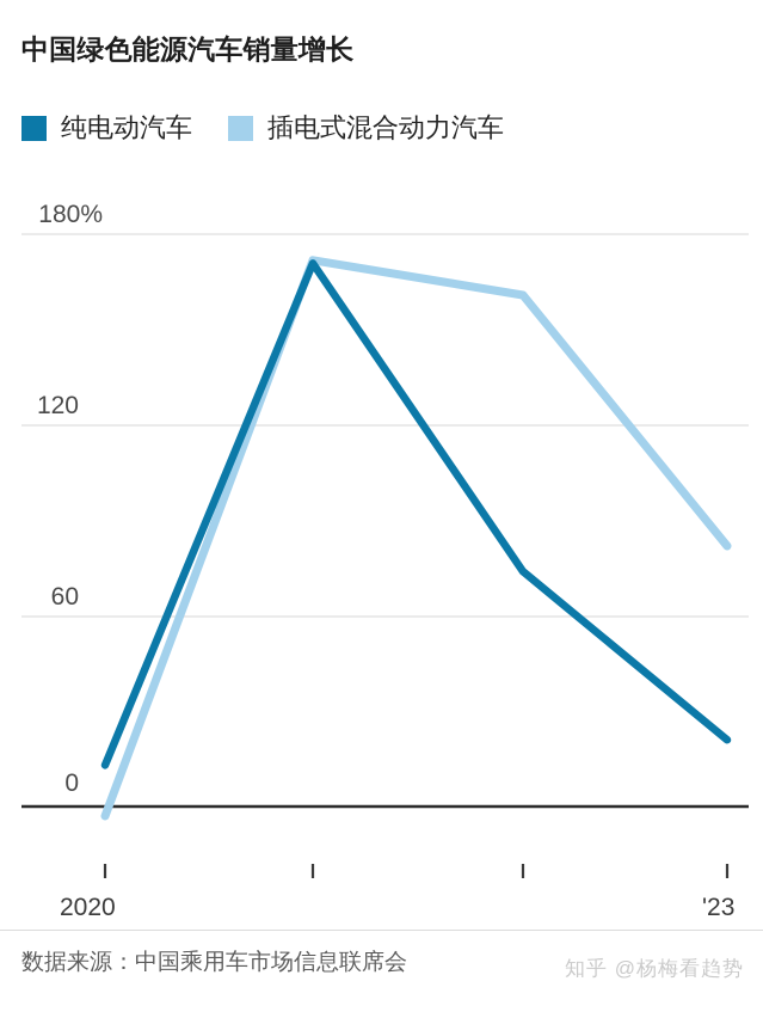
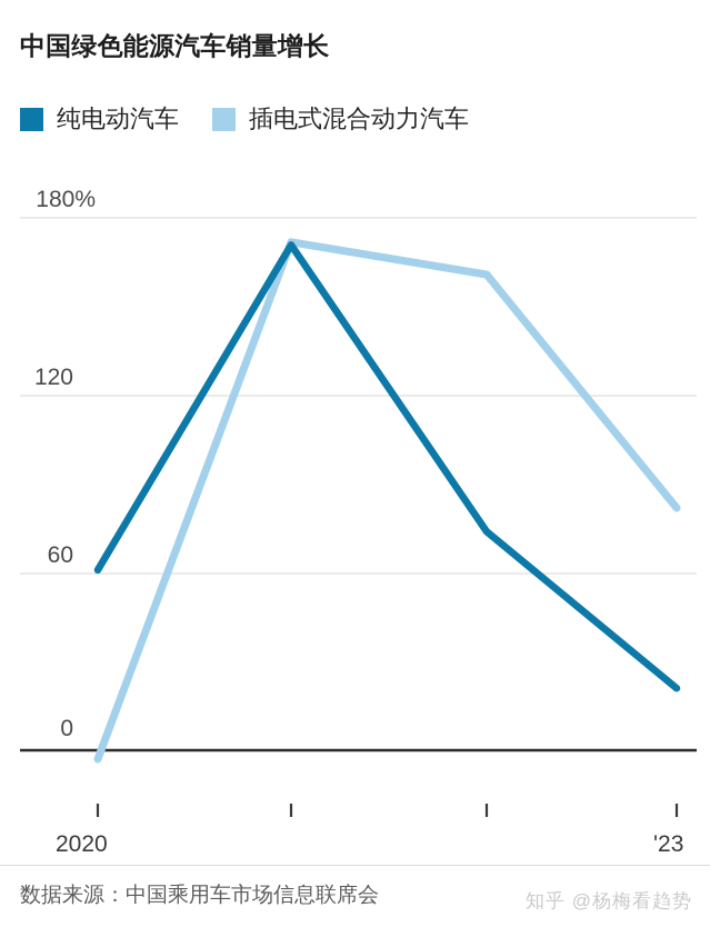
纯电动汽车/2020: 13 -> 61
